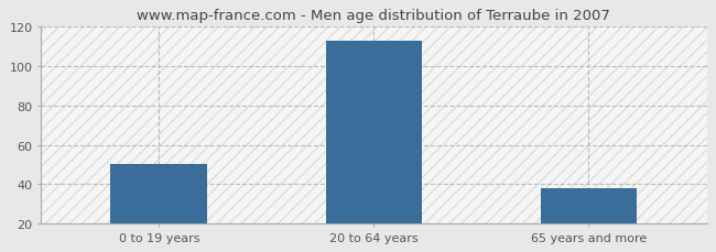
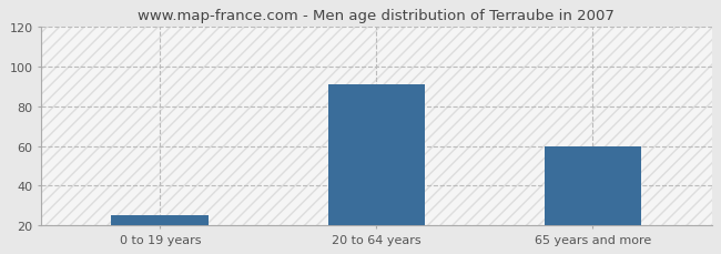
0 to 19 years: 50 -> 25
20 to 64 years: 113 -> 91
65 years and more: 38 -> 60
